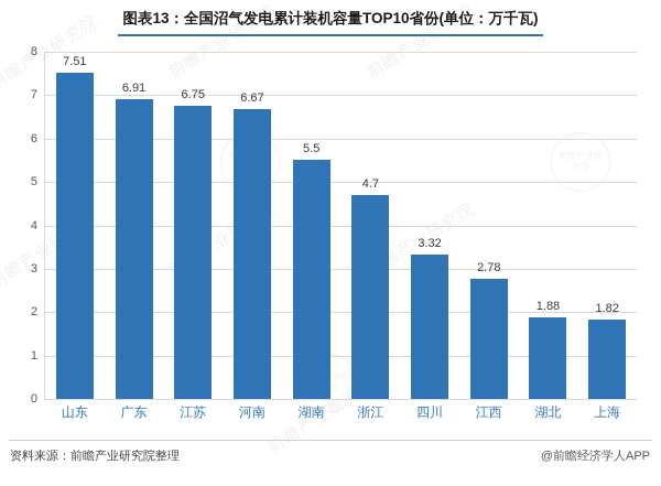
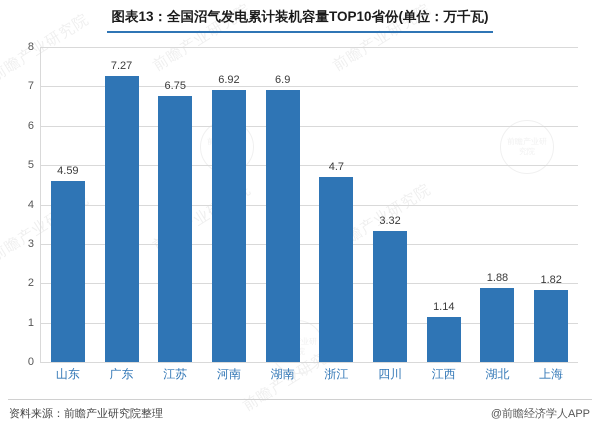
山东: 7.51 -> 4.59
广东: 6.91 -> 7.27
河南: 6.67 -> 6.92
湖南: 5.5 -> 6.9
江西: 2.78 -> 1.14
